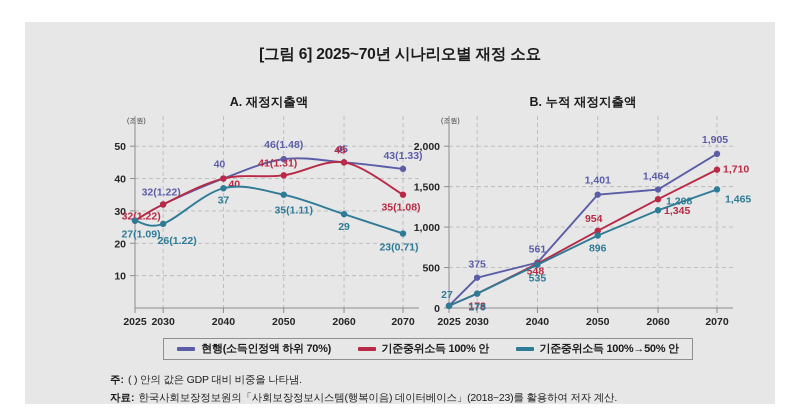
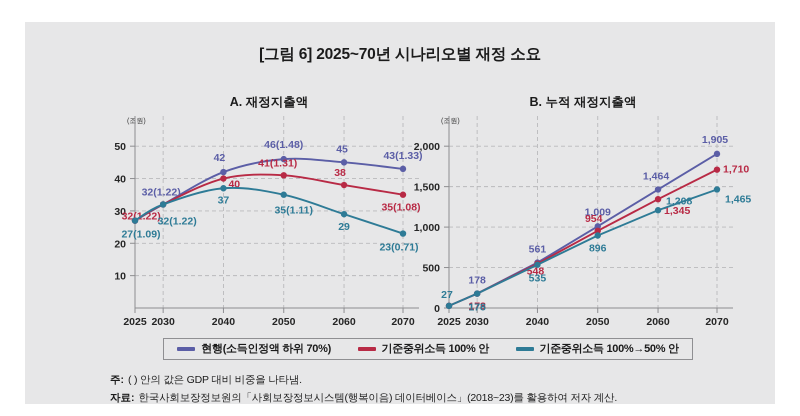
A. 재정지출액/기준중위소득 100%→50% 안/2030: 26 -> 32
A. 재정지출액/현행(소득인정액 하위 70%)/2040: 40 -> 42
A. 재정지출액/기준중위소득 100% 안/2060: 45 -> 38
B. 누적 재정지출액/현행(소득인정액 하위 70%)/2030: 375 -> 178
B. 누적 재정지출액/현행(소득인정액 하위 70%)/2050: 1,401 -> 1,009
